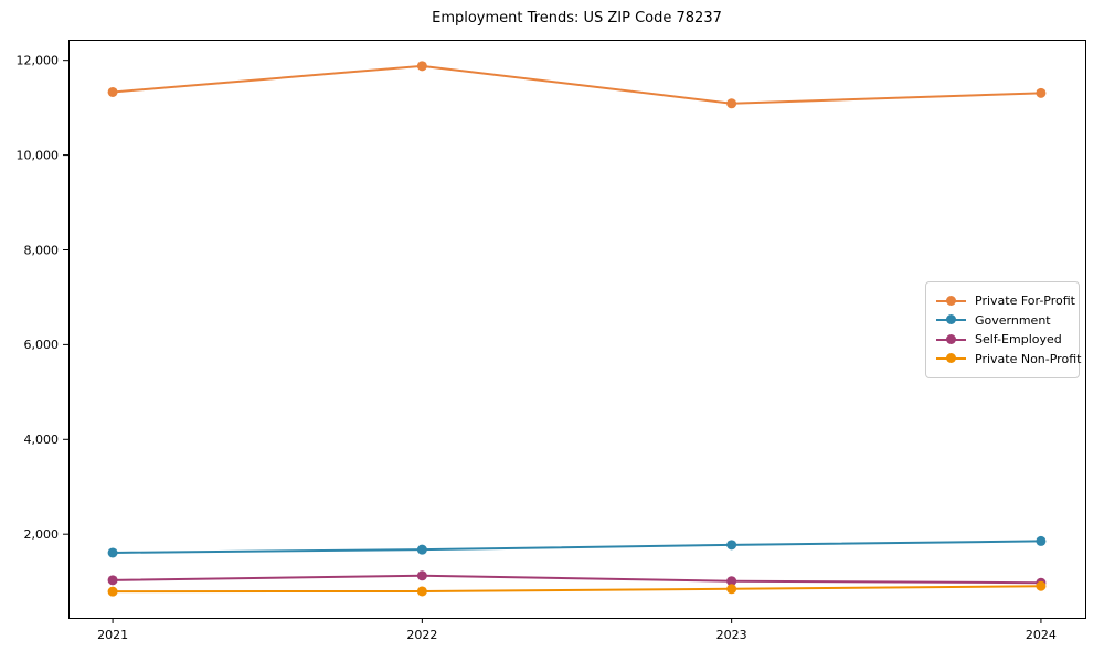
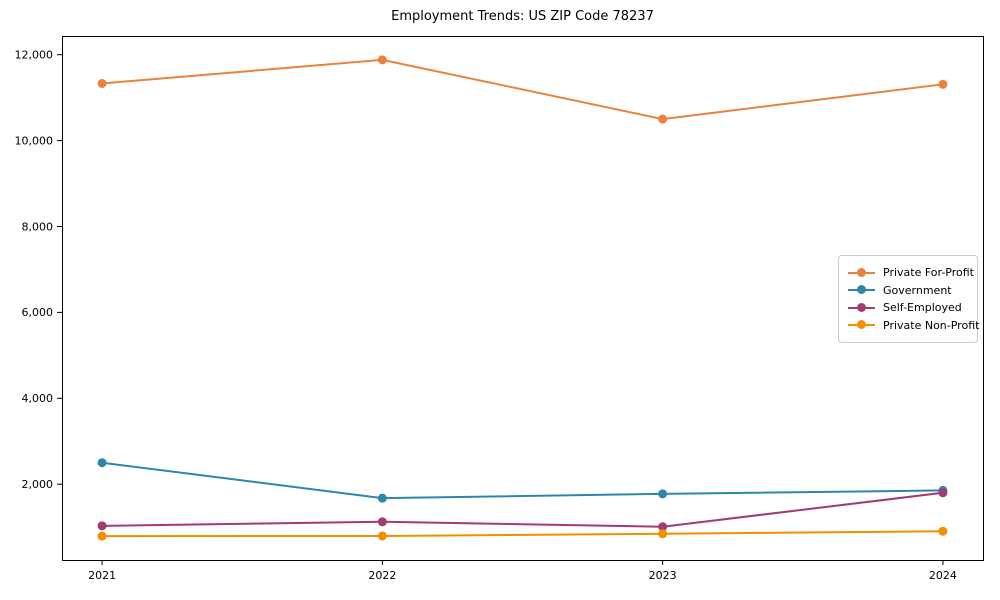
Government/2021: 1600 -> 2500
Private For-Profit/2023: 11100 -> 10500
Self-Employed/2024: 1000 -> 1800
